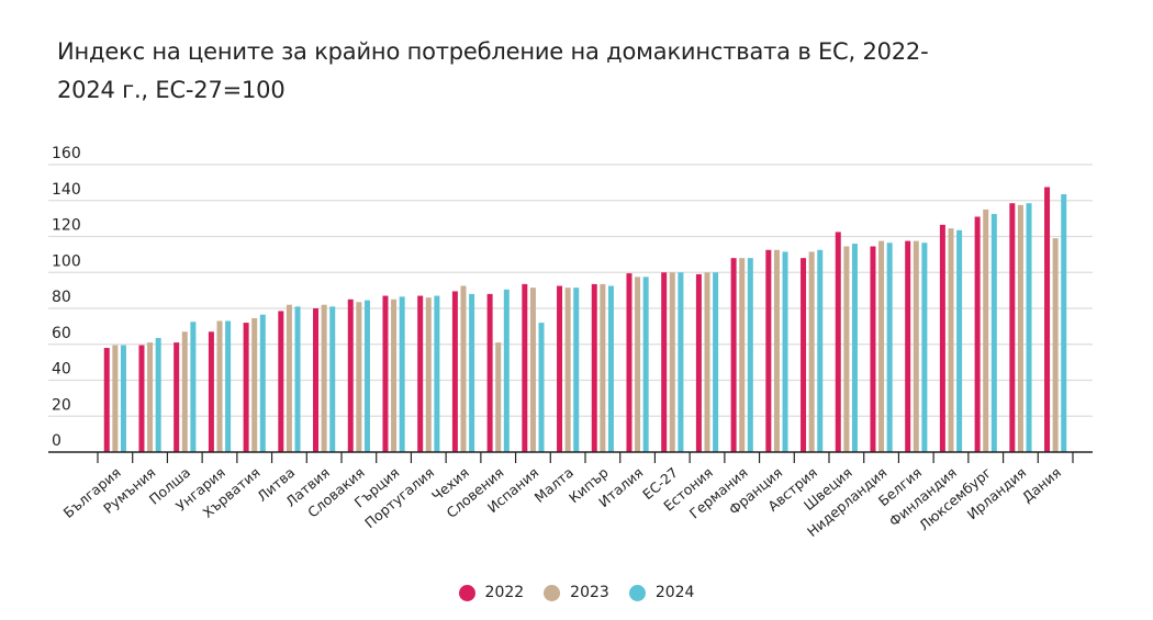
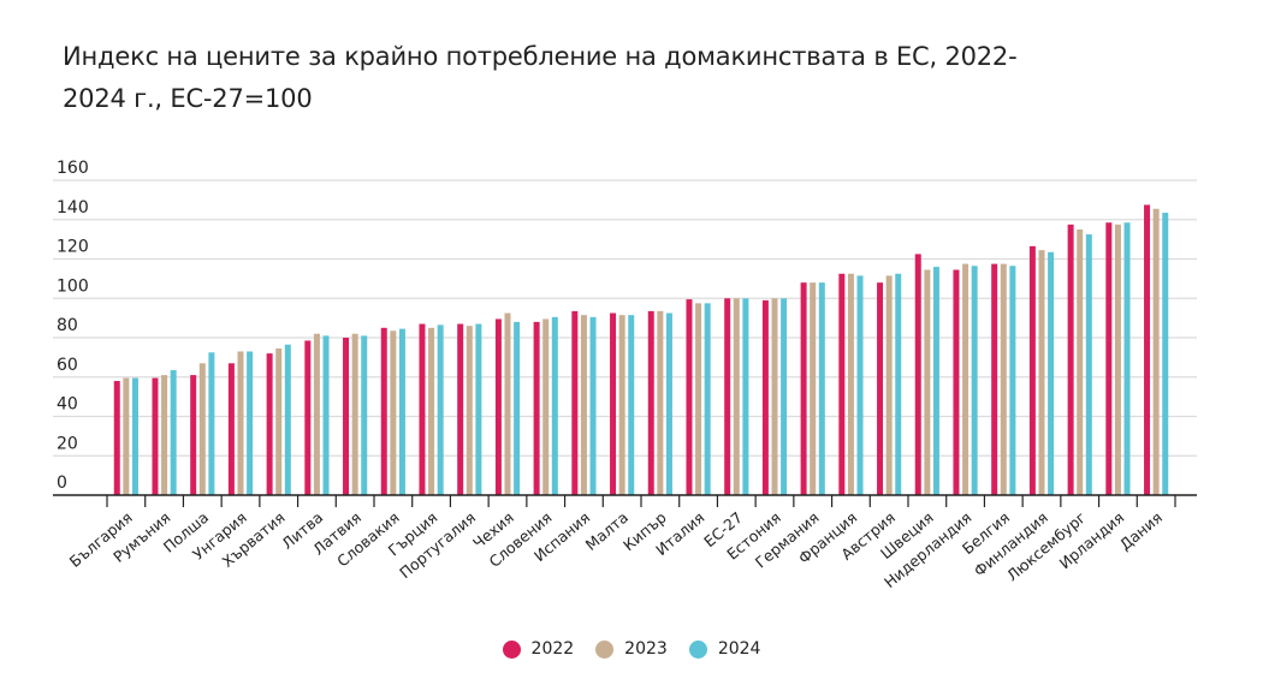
2023/Словения: 61 -> 90
2024/Испания: 72 -> 90
2022/Люксембург: 131 -> 138
2023/Дания: 119 -> 146
